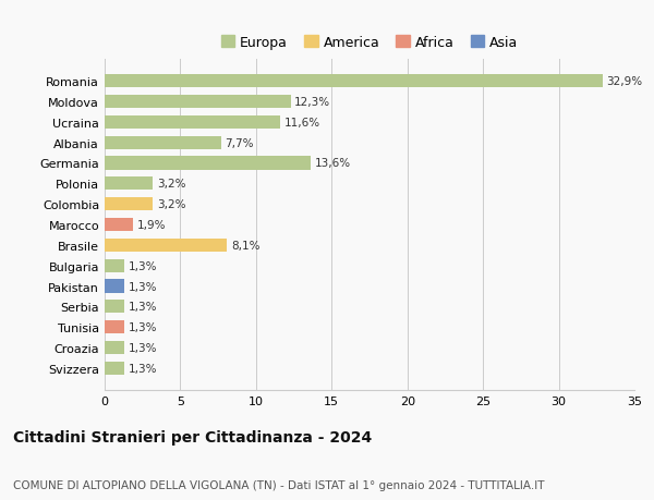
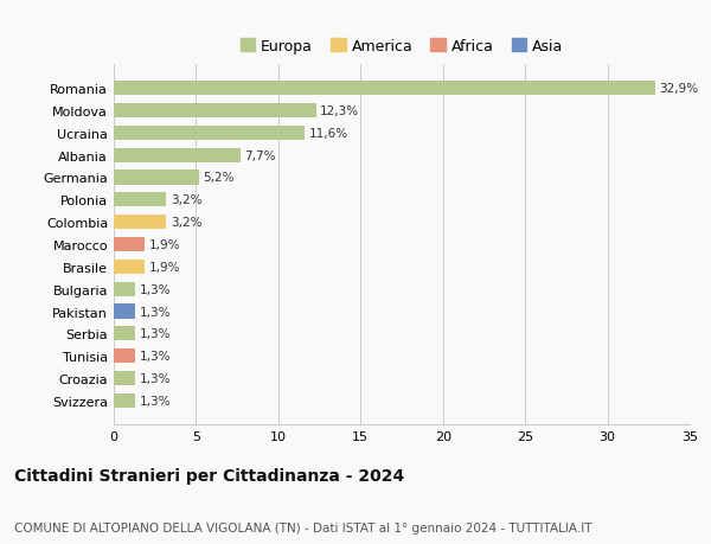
Germania: 13,6% -> 5,2%
Brasile: 8,1% -> 1,9%
